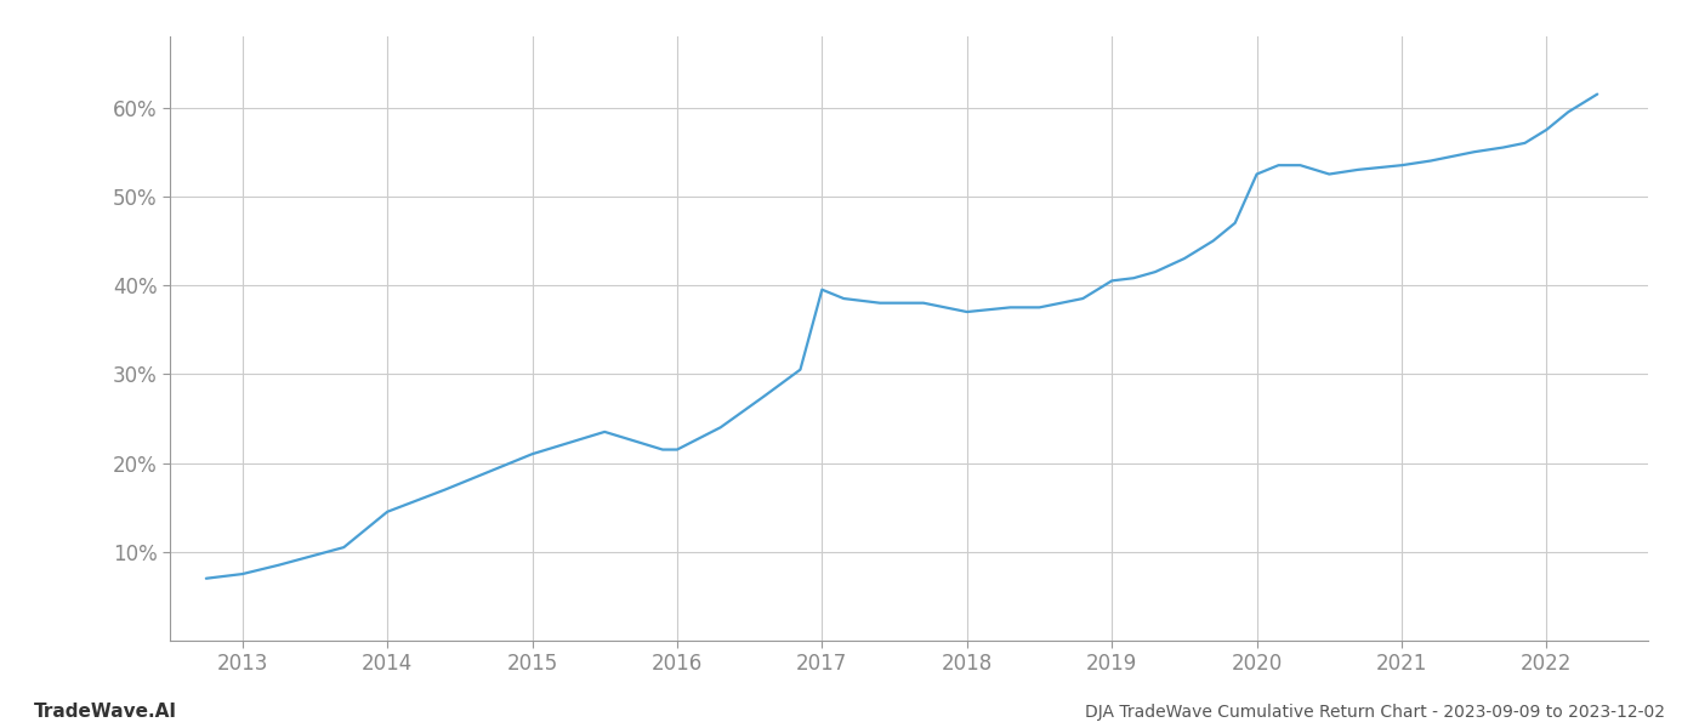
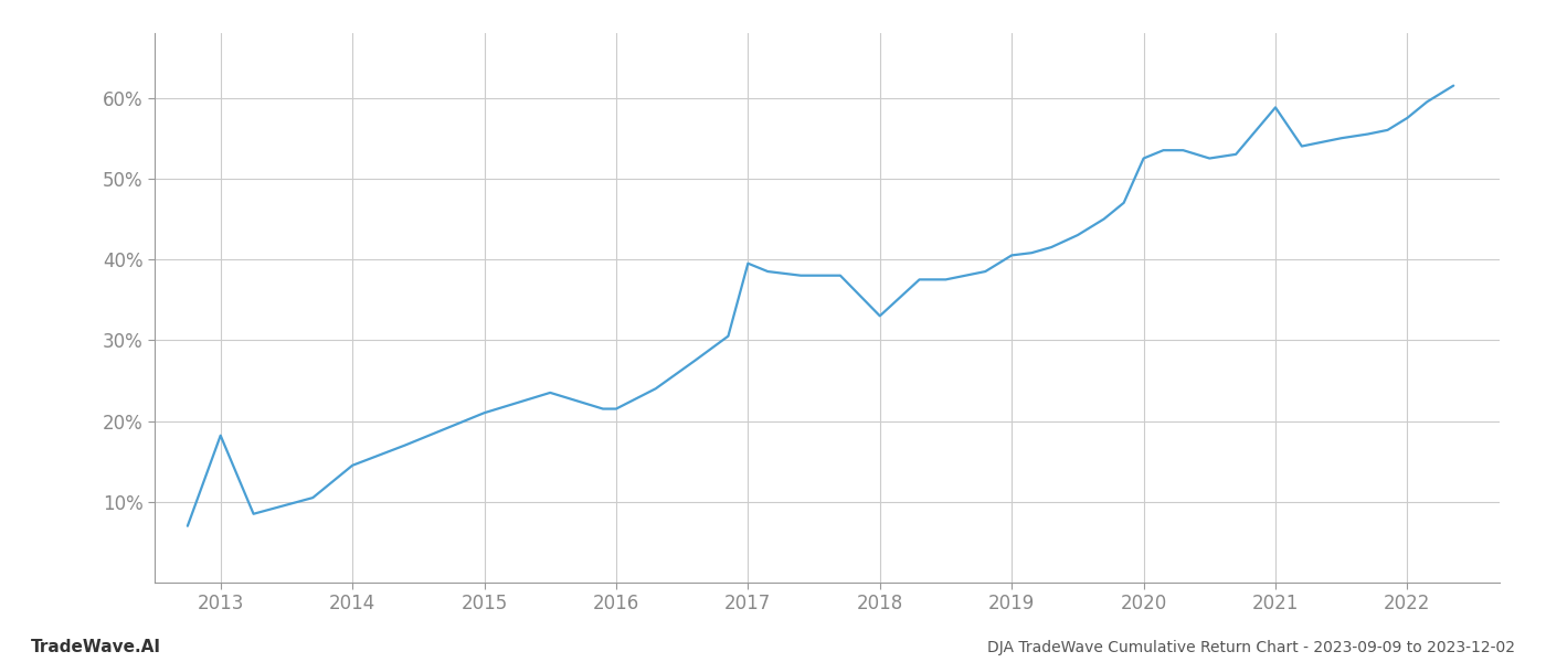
2013: 7.5% -> 18.2%
2018: 37.0% -> 33.0%
2021: 53.5% -> 58.8%
